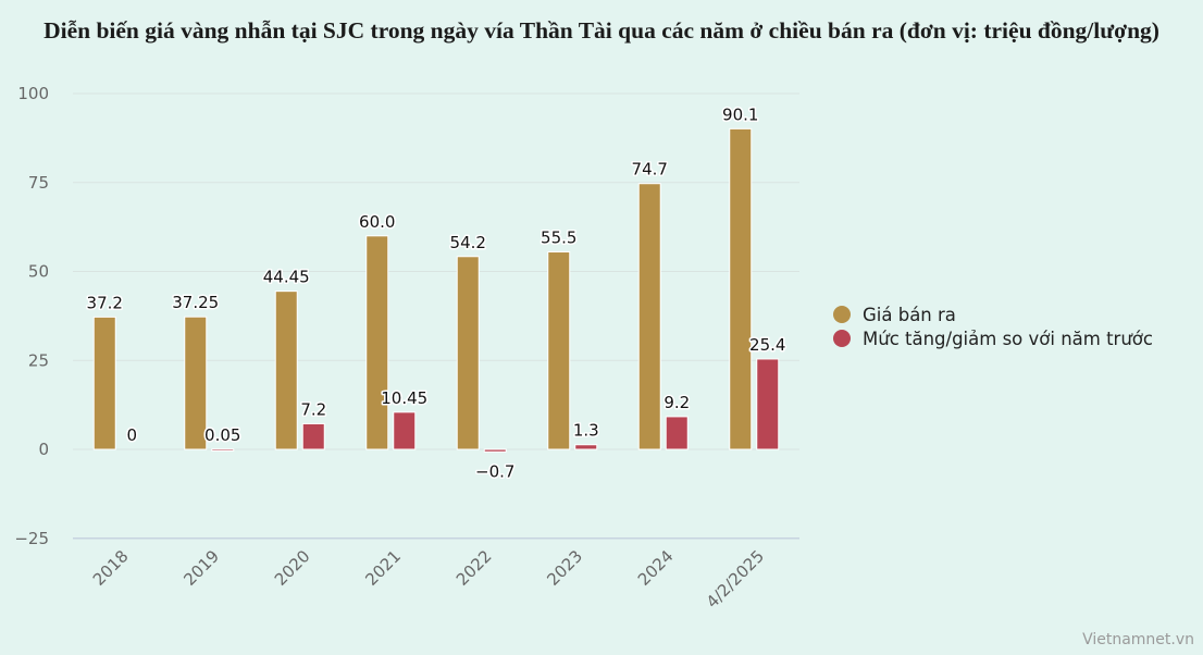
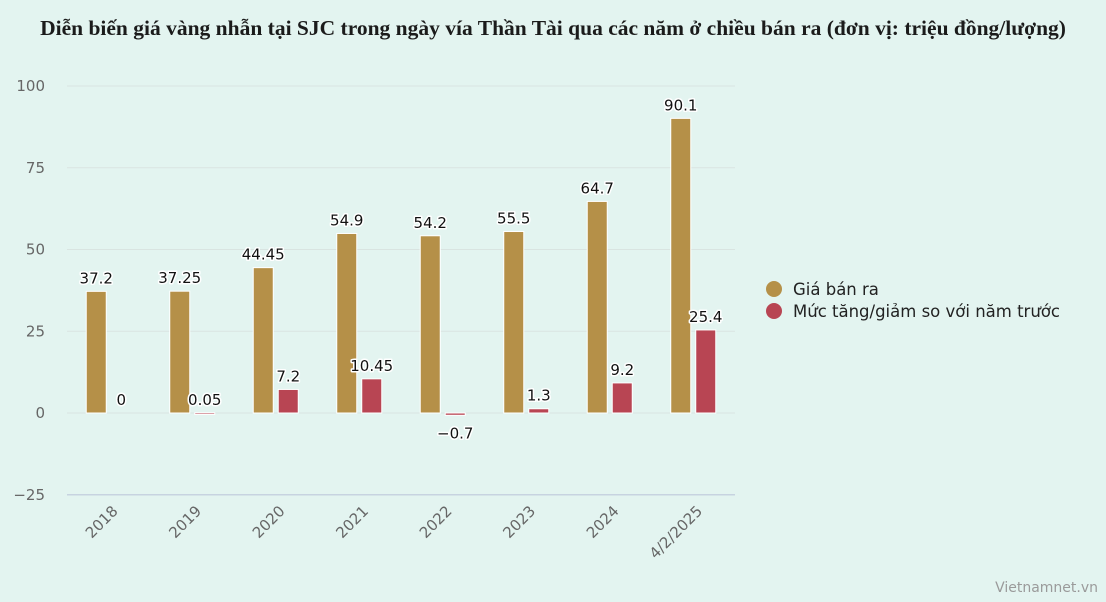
Giá bán ra/2021: 60.0 -> 54.9
Giá bán ra/2024: 74.7 -> 64.7
